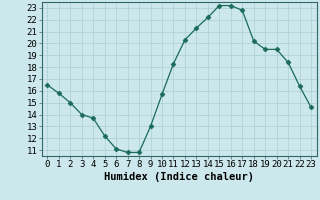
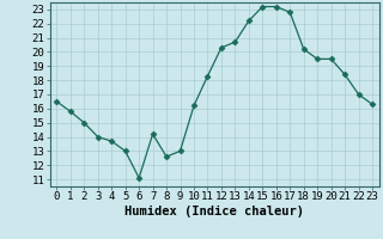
5: 12.2 -> 13.0
7: 10.8 -> 14.2
8: 10.8 -> 12.6
10: 15.7 -> 16.2
13: 21.3 -> 20.7
22: 16.4 -> 17.0
23: 14.6 -> 16.3
